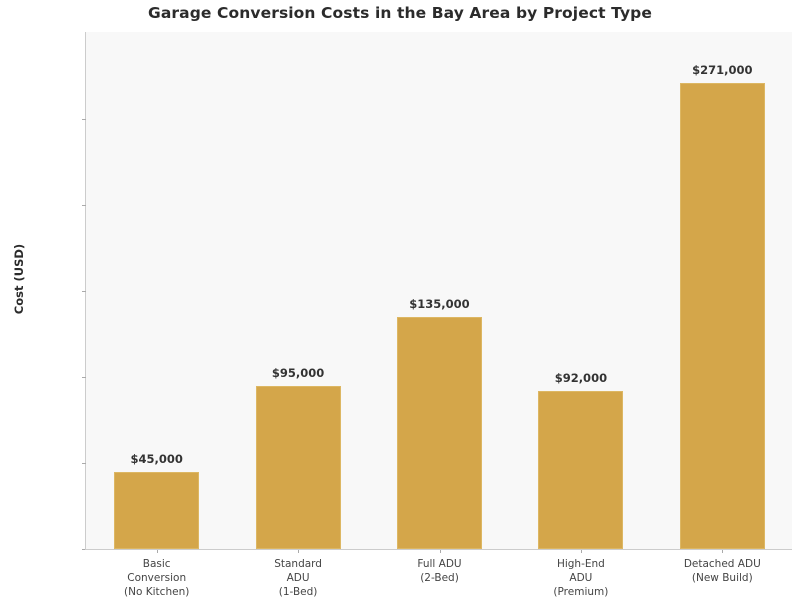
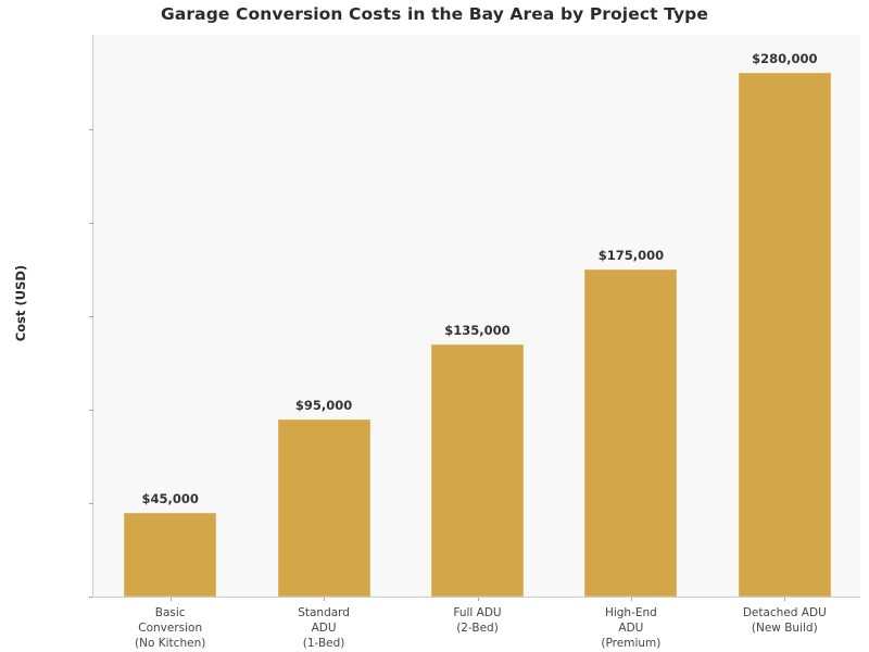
High-End ADU (Premium): $92,000 -> $175,000
Detached ADU (New Build): $271,000 -> $280,000
